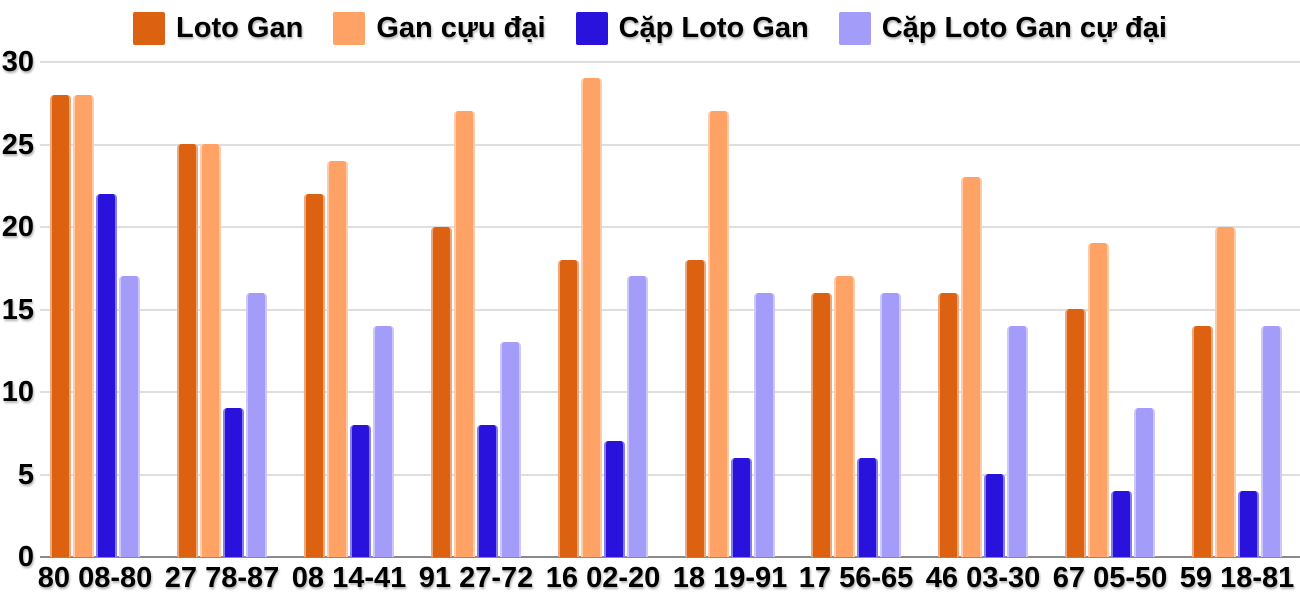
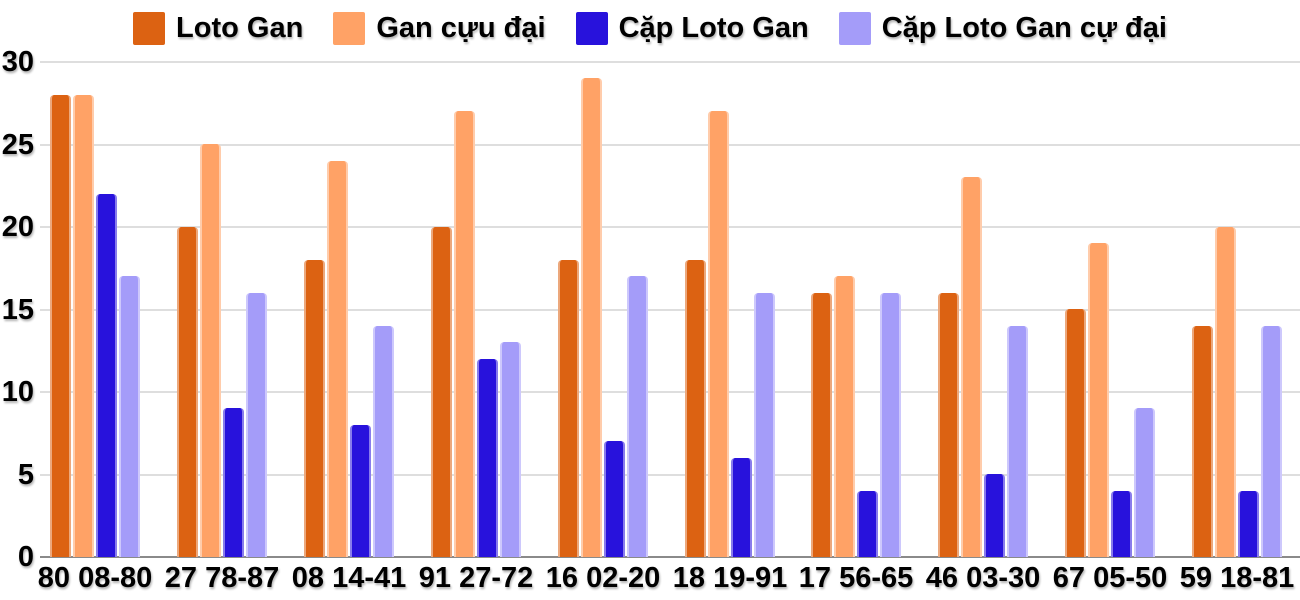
Loto Gan/27 78-87: 25 -> 20
Loto Gan/08 14-41: 22 -> 18
Cặp Loto Gan/91 27-72: 8 -> 12
Cặp Loto Gan/17 56-65: 6 -> 4
